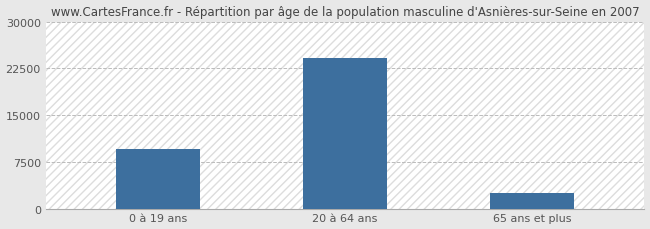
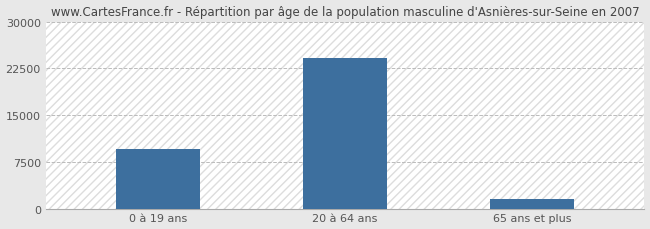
65 ans et plus: 2500 -> 1600
